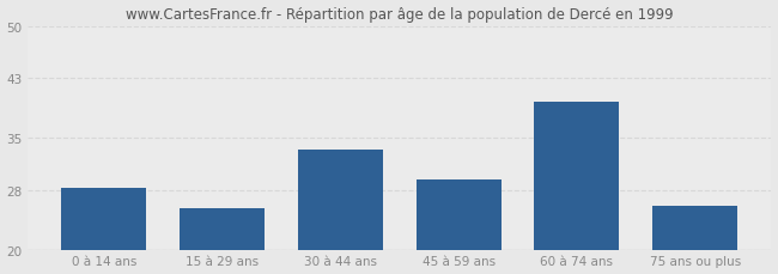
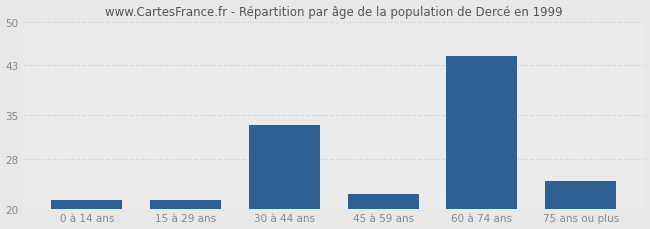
0 à 14 ans: 28.4 -> 21.5
15 à 29 ans: 25.6 -> 21.5
45 à 59 ans: 29.4 -> 22.5
60 à 74 ans: 39.8 -> 44.5
75 ans ou plus: 26.0 -> 24.5
